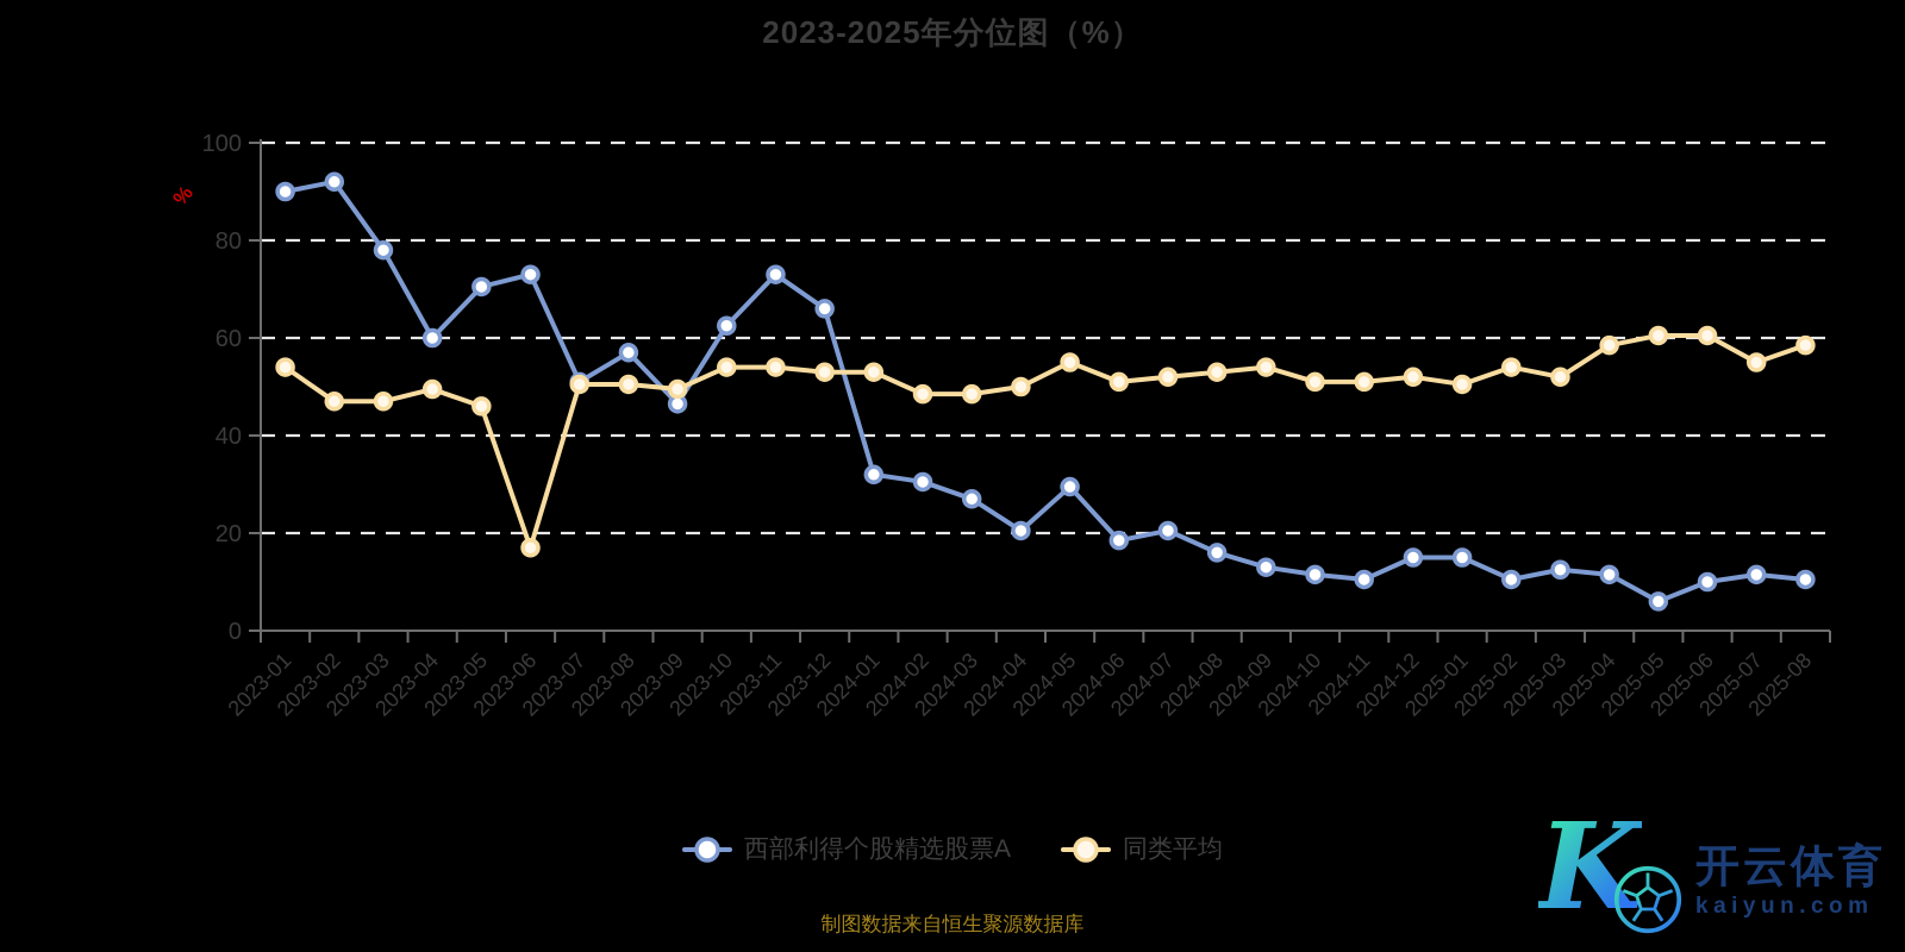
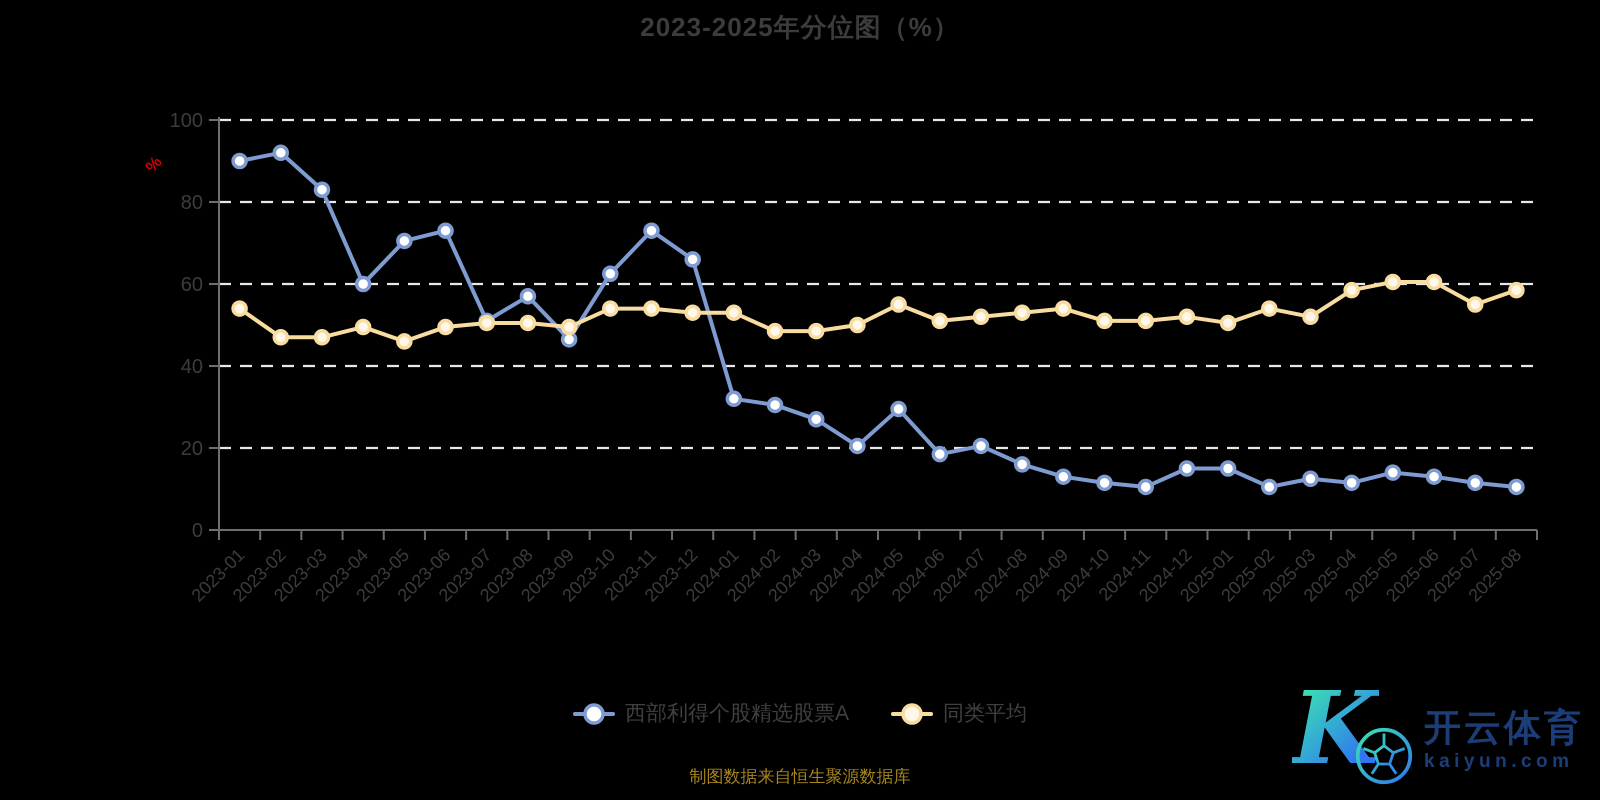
西部利得个股精选股票A/2023-03: 78 -> 83
同类平均/2023-06: 17 -> 50
西部利得个股精选股票A/2025-05: 6 -> 14
西部利得个股精选股票A/2025-06: 10 -> 13
